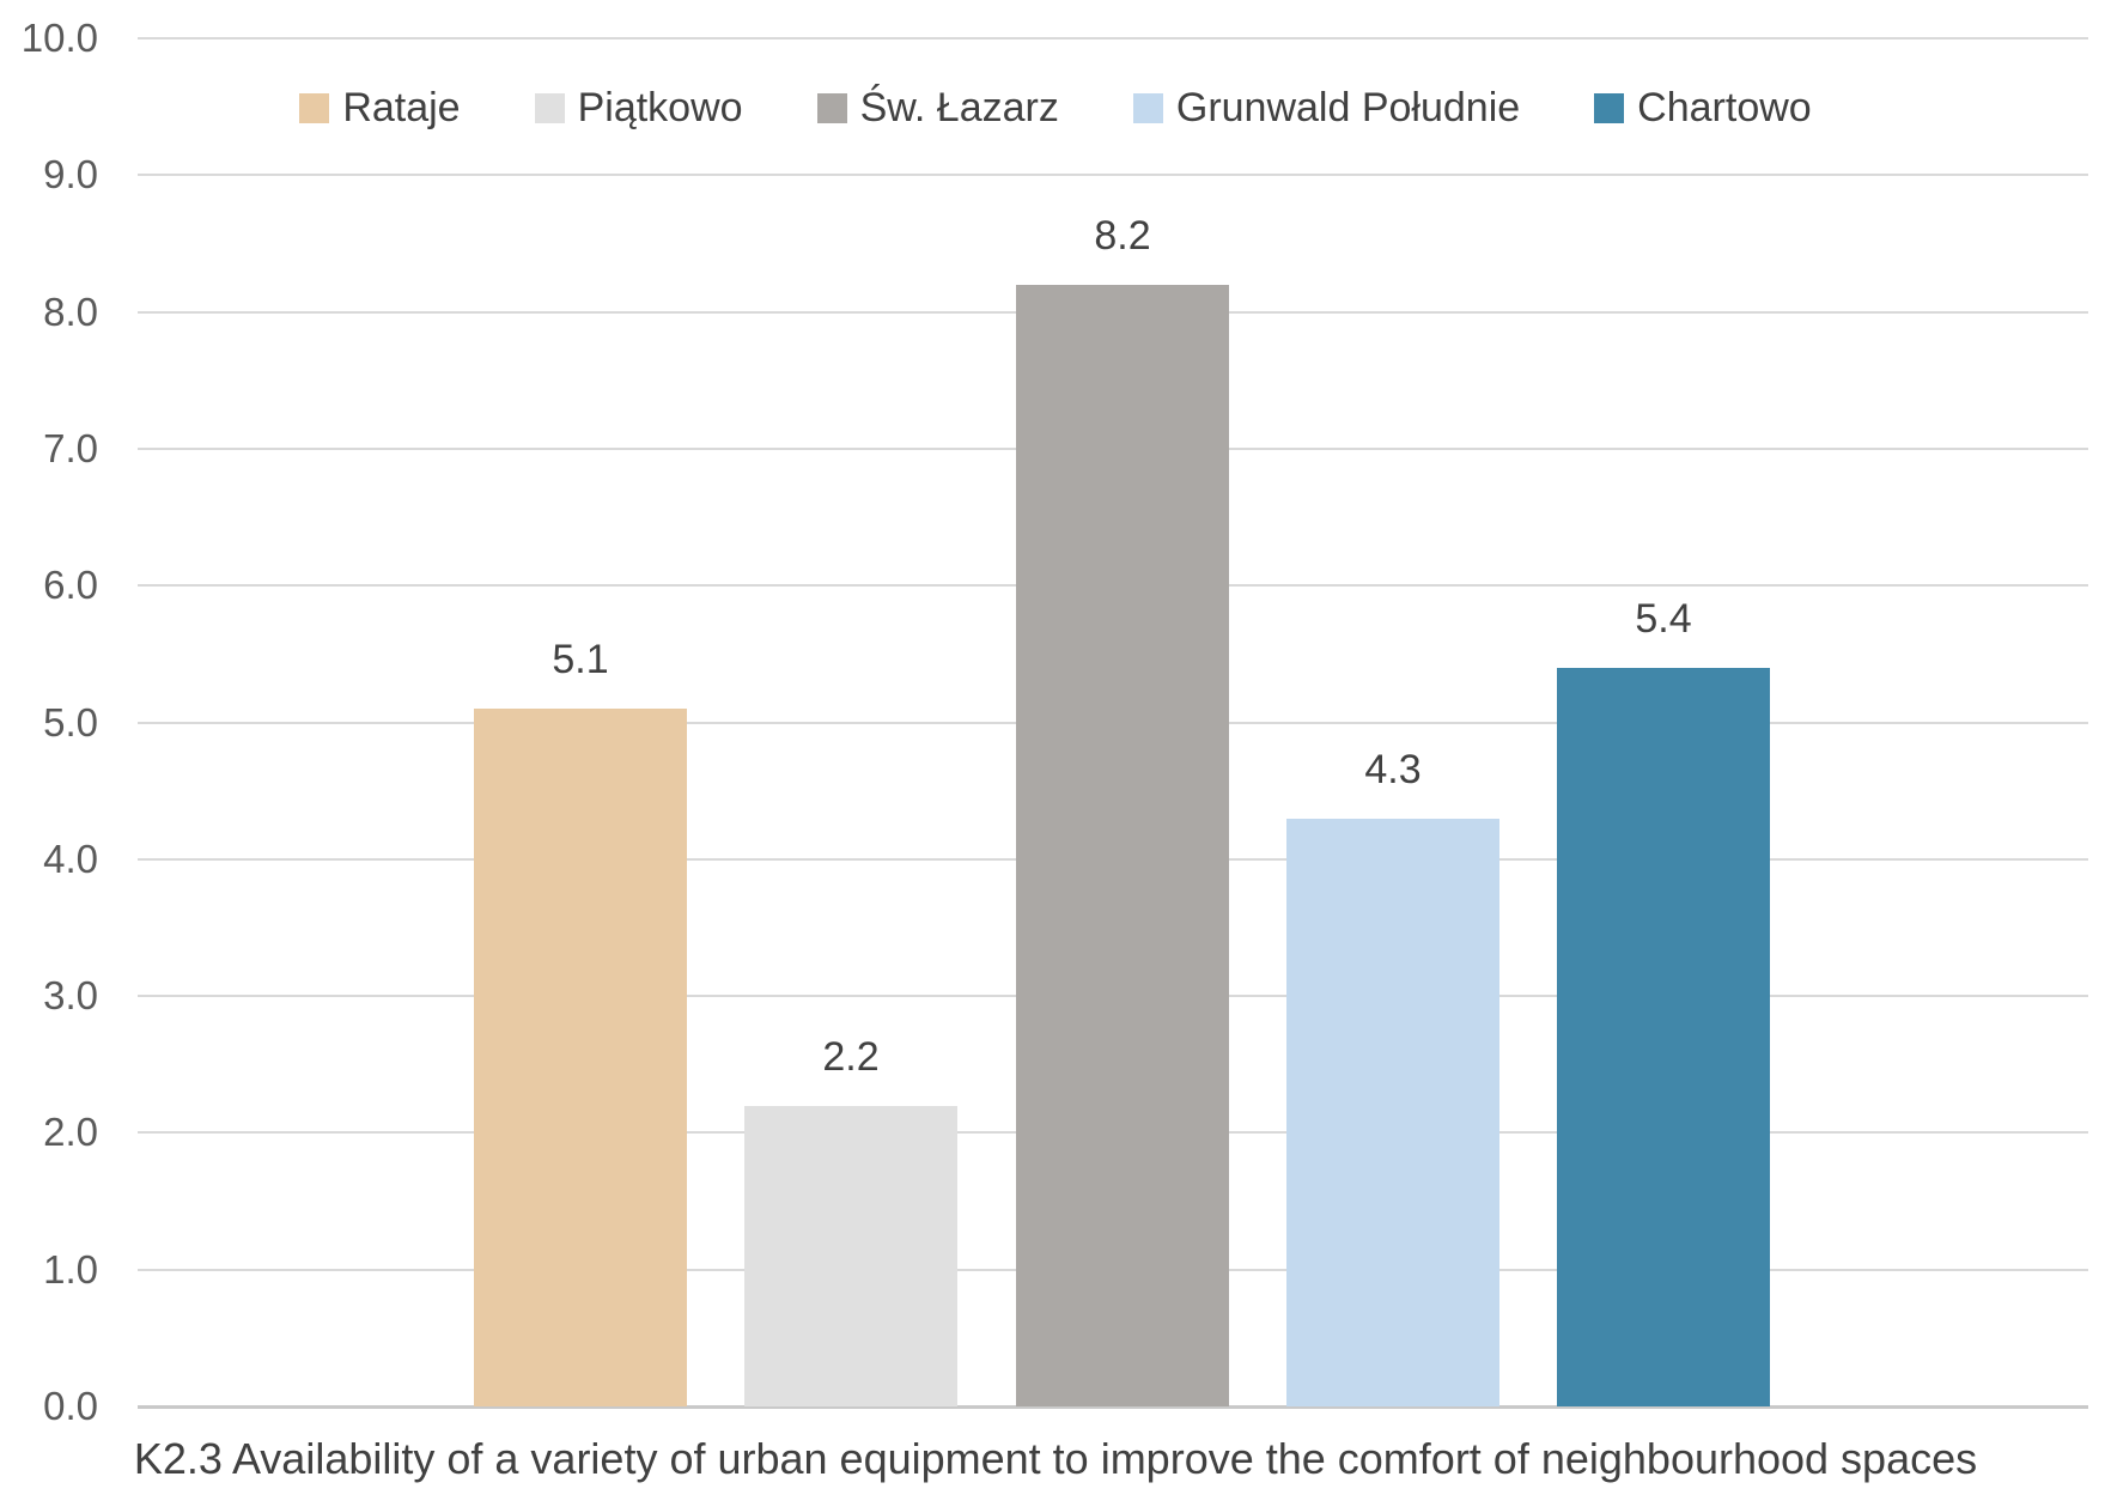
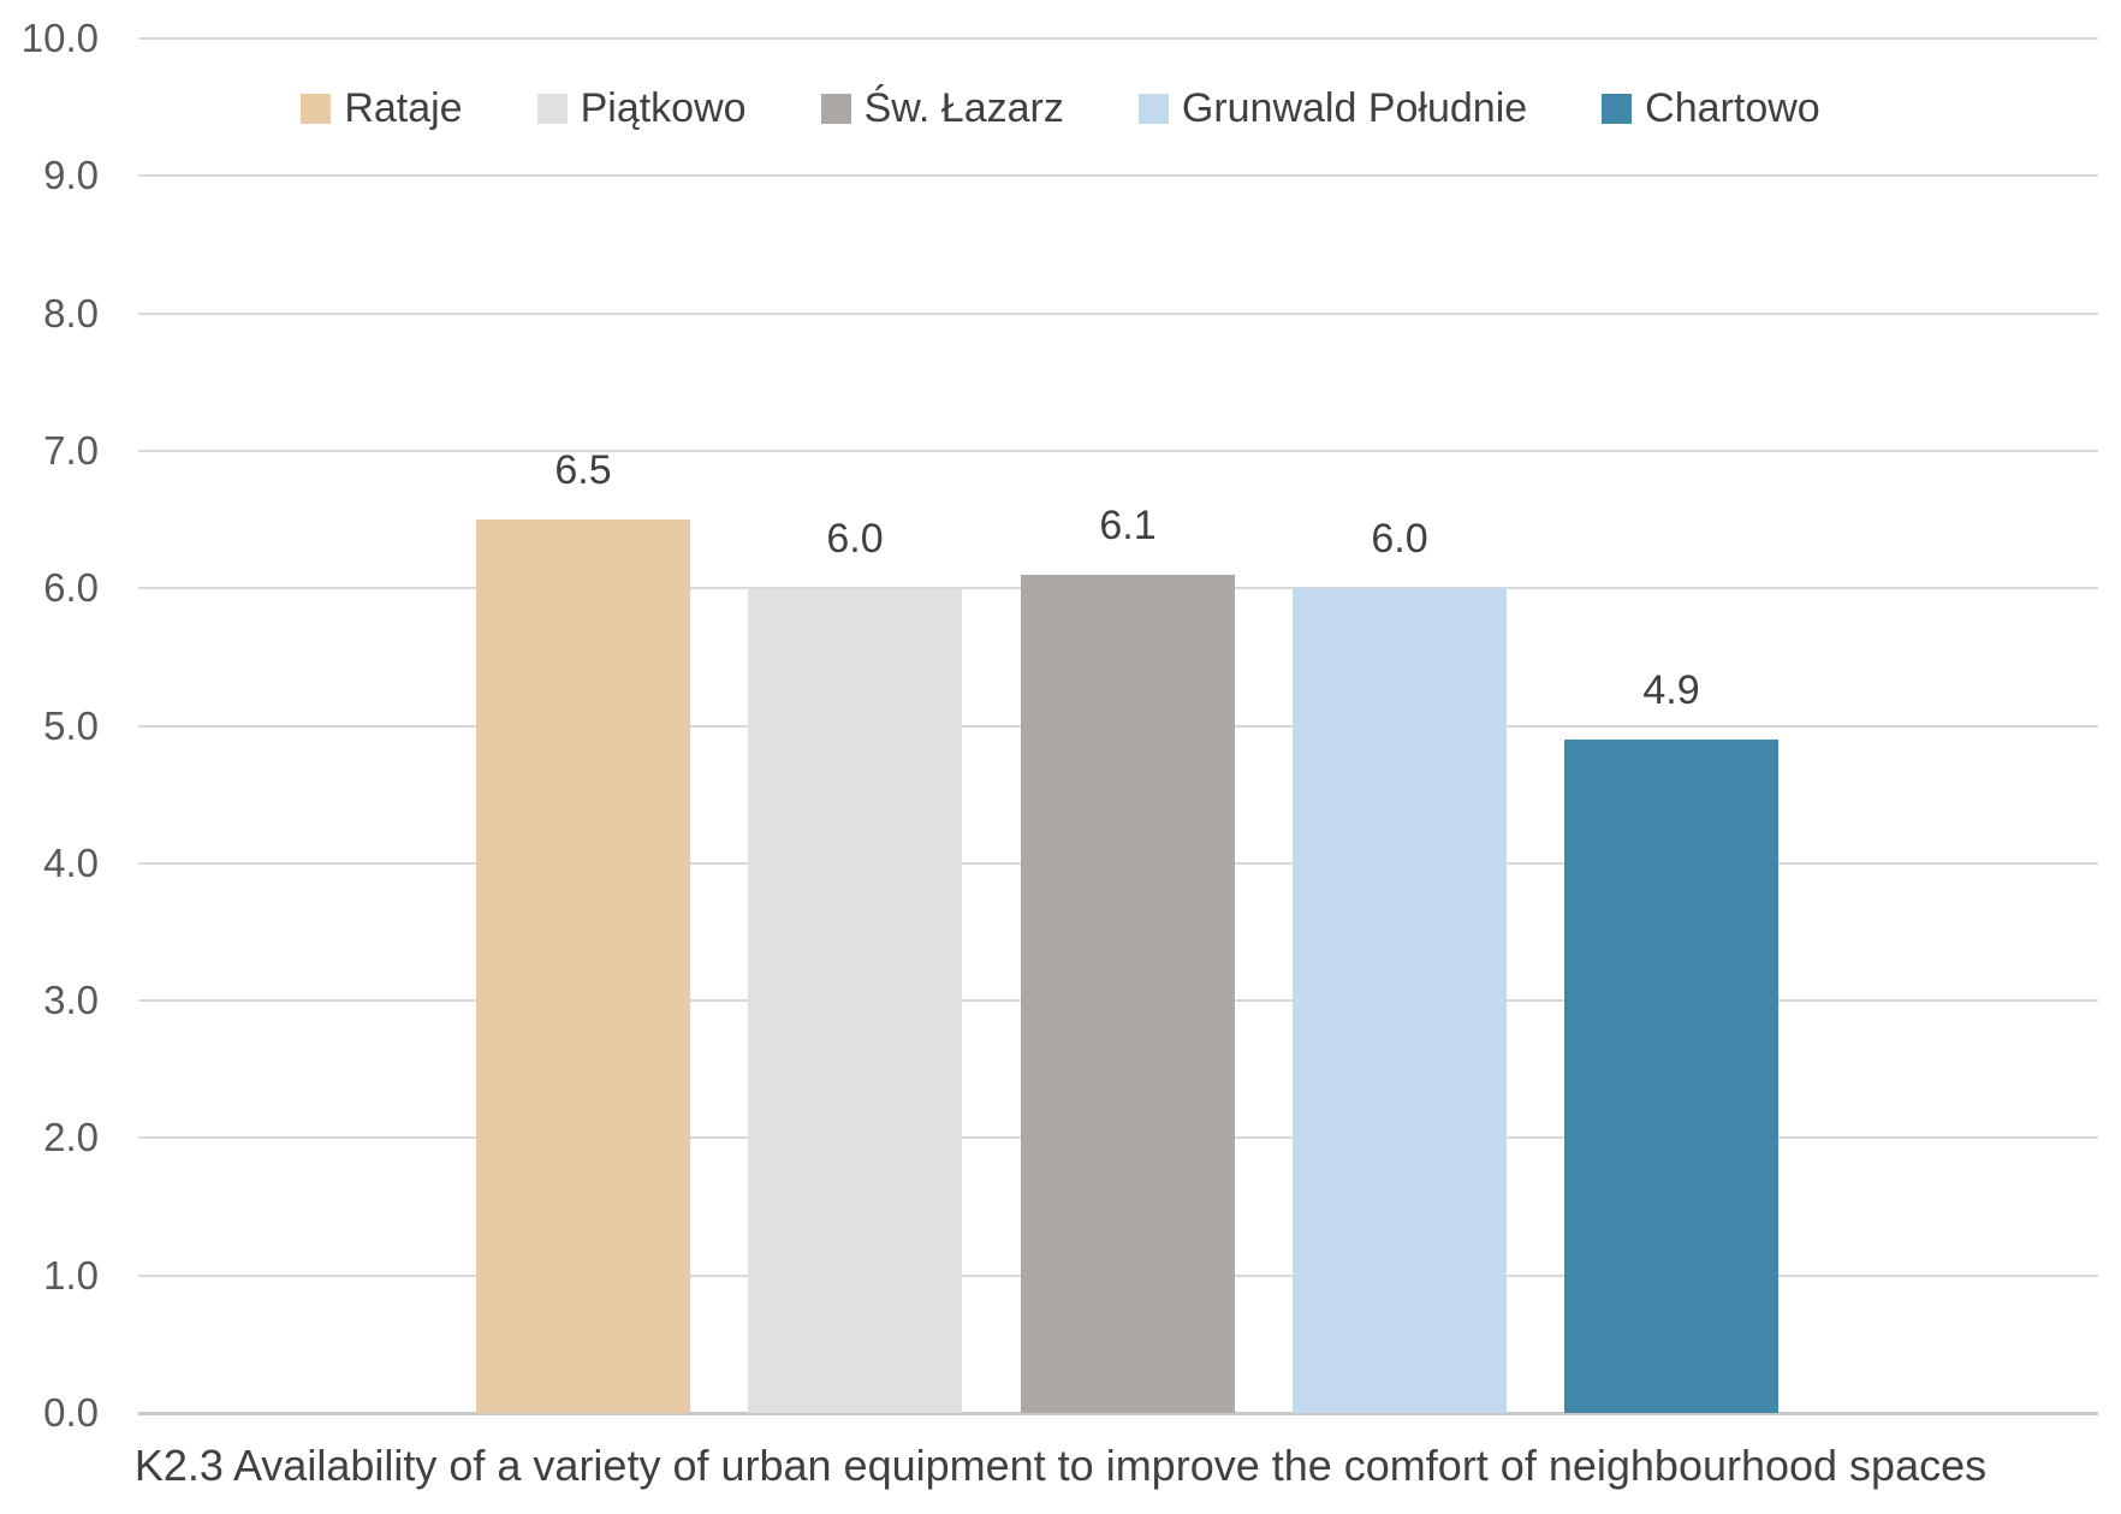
Rataje: 5.1 -> 6.5
Piątkowo: 2.2 -> 6.0
Św. Łazarz: 8.2 -> 6.1
Grunwald Południe: 4.3 -> 6.0
Chartowo: 5.4 -> 4.9
